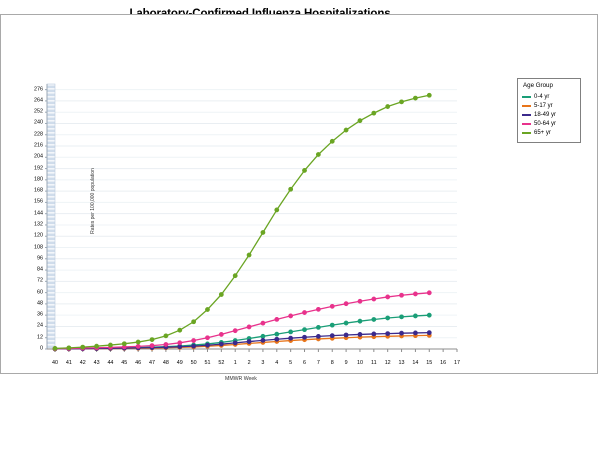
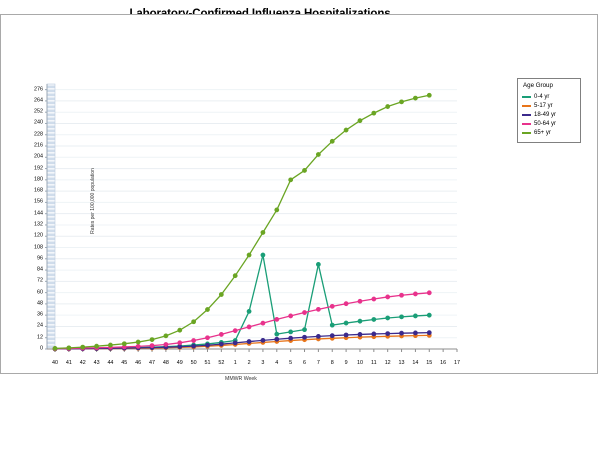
0-4 yr/2: 10 -> 40
0-4 yr/3: 10 -> 100
65+ yr/5: 170 -> 180
0-4 yr/7: 20 -> 90
